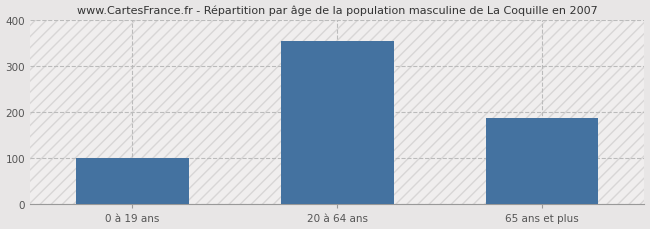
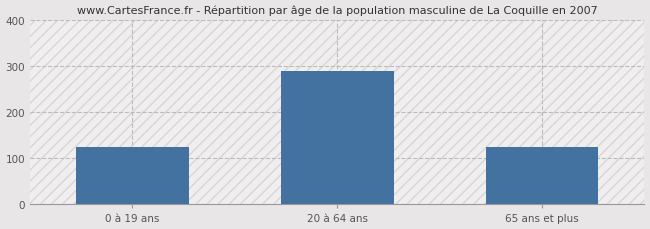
0 à 19 ans: 100 -> 125
20 à 64 ans: 354 -> 290
65 ans et plus: 188 -> 125
